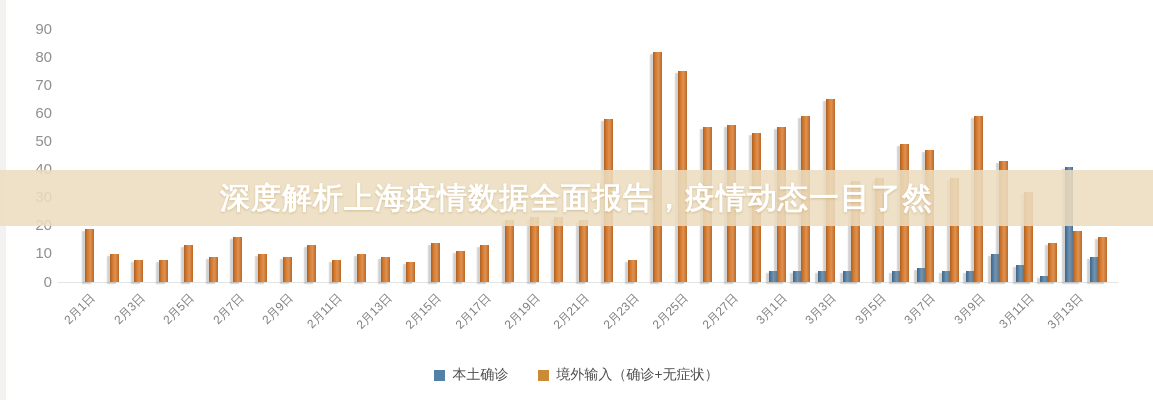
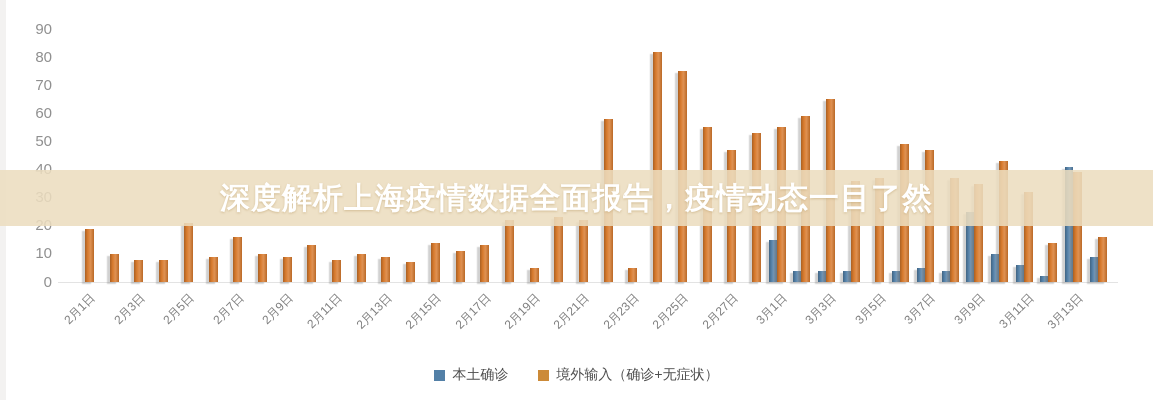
境外输入（确诊+无症状）/2月5日: 13 -> 21
境外输入（确诊+无症状）/2月19日: 23 -> 5
境外输入（确诊+无症状）/2月23日: 8 -> 5
境外输入（确诊+无症状）/2月27日: 56 -> 47
本土确诊/3月1日: 4 -> 15
本土确诊/3月9日: 4 -> 25
境外输入（确诊+无症状）/3月9日: 59 -> 35
境外输入（确诊+无症状）/3月13日: 18 -> 39
